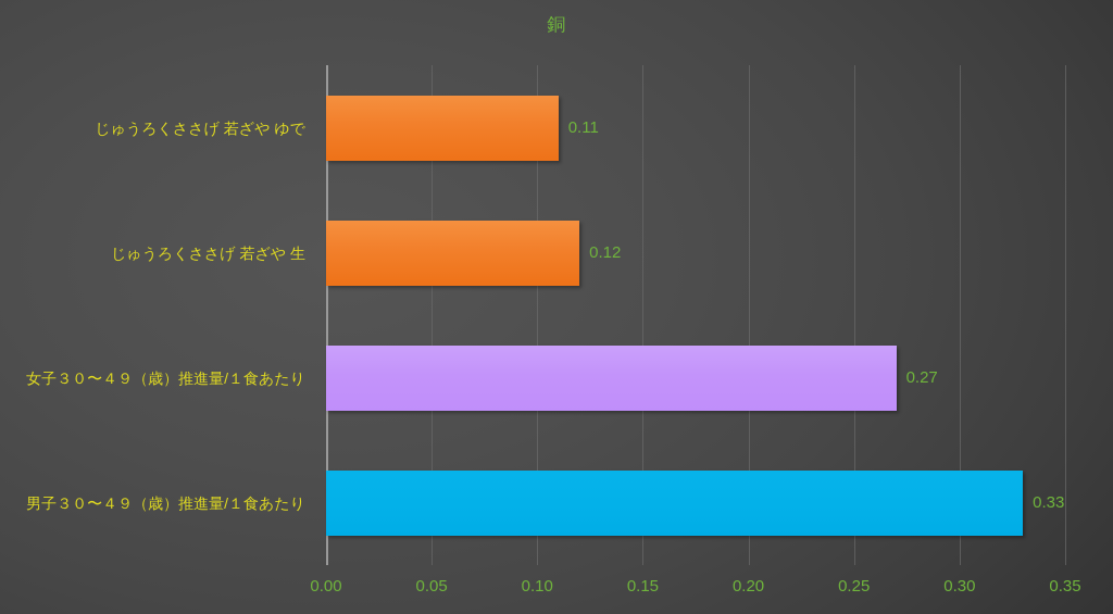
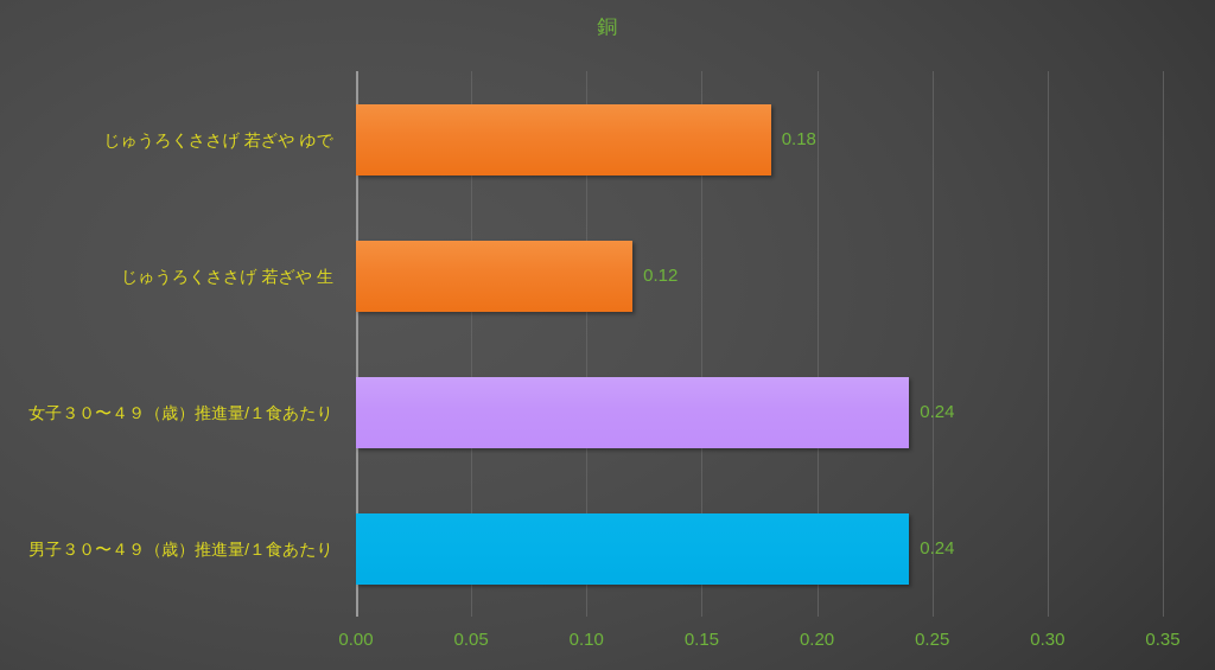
じゅうろくささげ 若ざや ゆで: 0.11 -> 0.18
女子３０〜４９（歳）推進量/１食あたり: 0.27 -> 0.24
男子３０〜４９（歳）推進量/１食あたり: 0.33 -> 0.24
